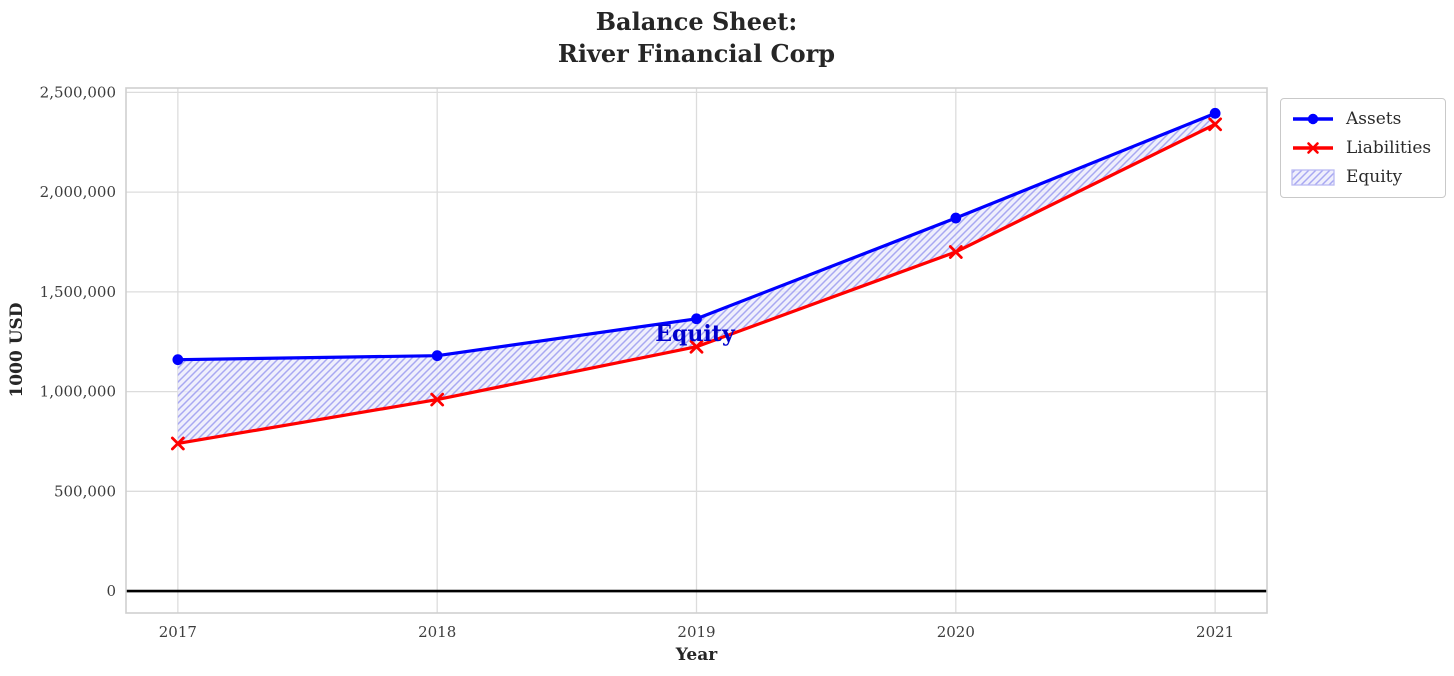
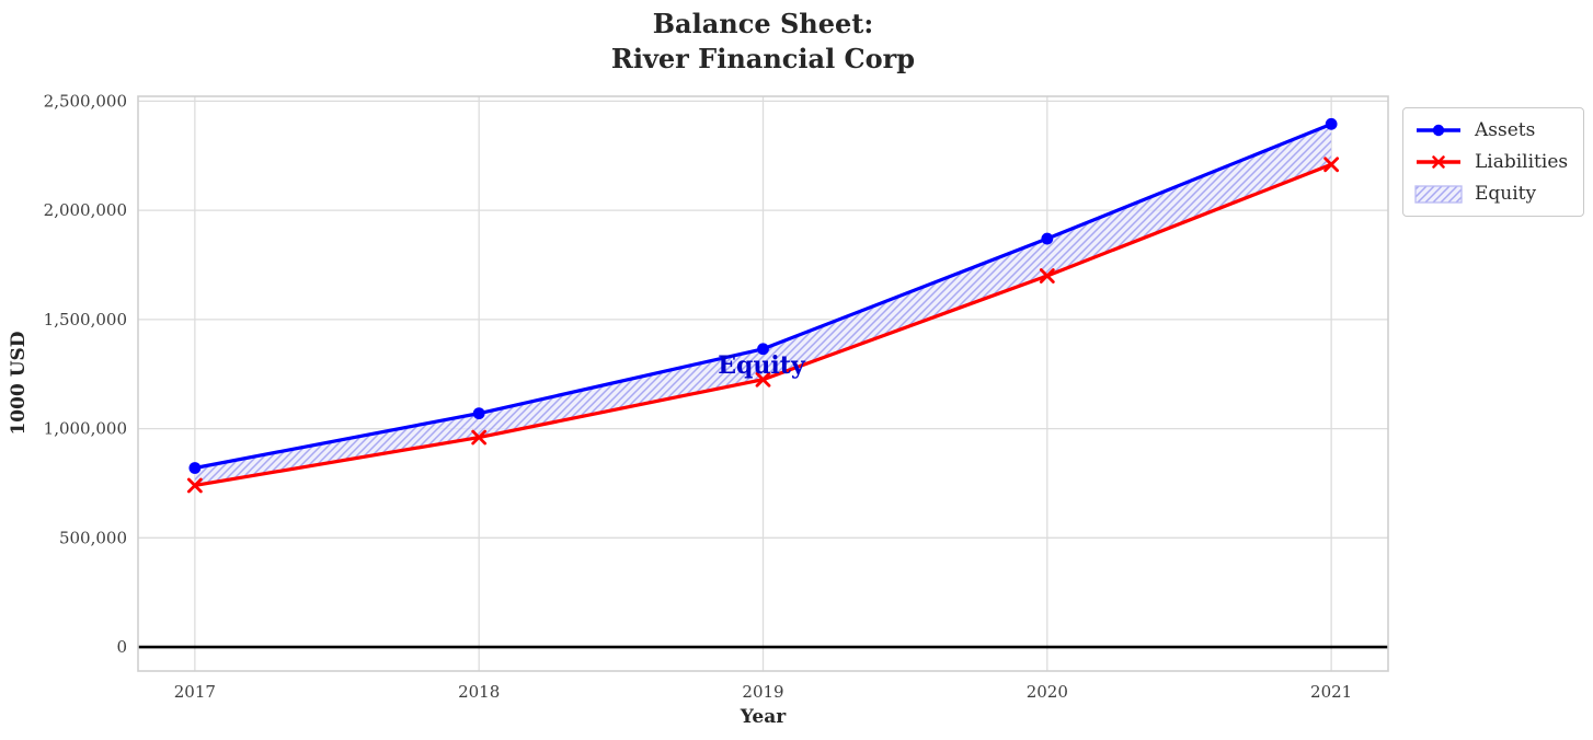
Assets/2017: 1160000 -> 820000
Assets/2018: 1180000 -> 1070000
Liabilities/2021: 2340000 -> 2210000
